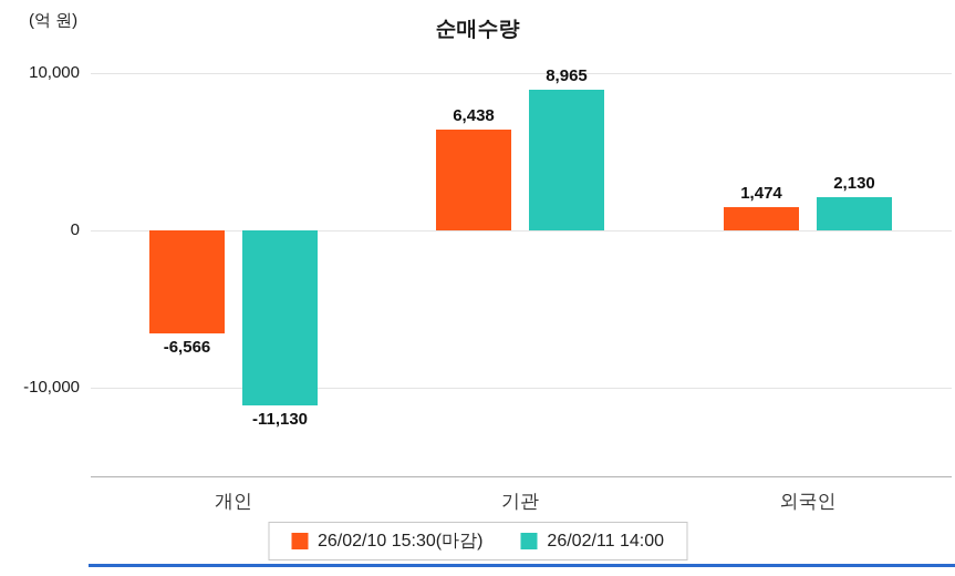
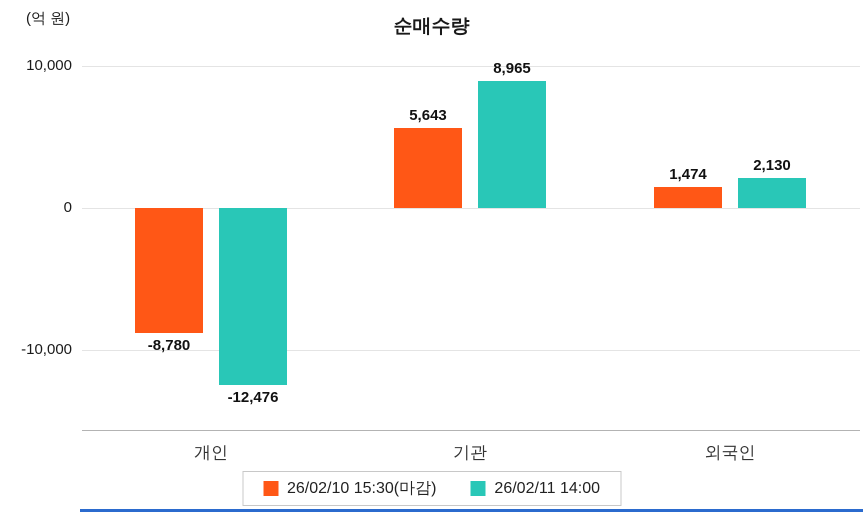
26/02/10 15:30(마감)/개인: -6,566 -> -8,780
26/02/11 14:00/개인: -11,130 -> -12,476
26/02/10 15:30(마감)/기관: 6,438 -> 5,643
